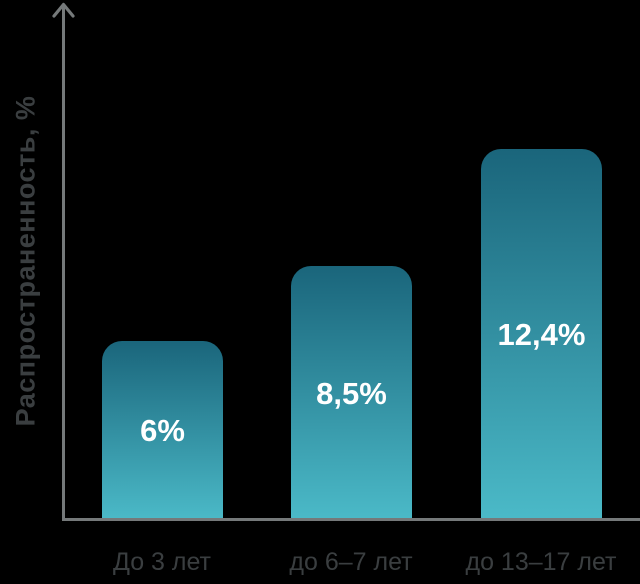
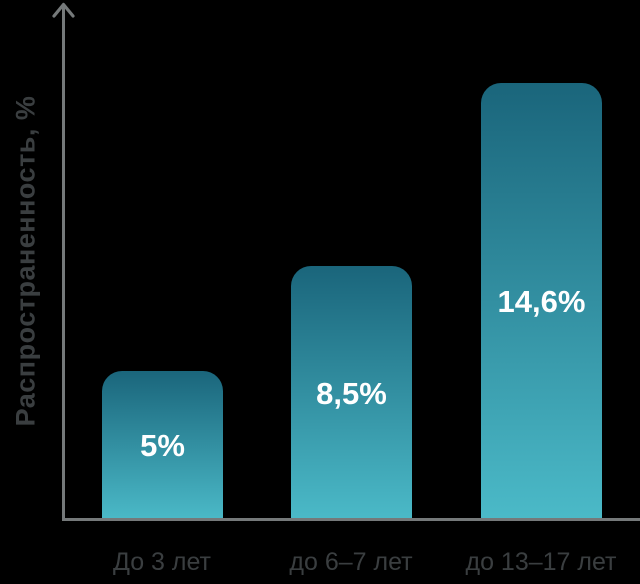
До 3 лет: 6% -> 5%
до 13–17 лет: 12,4% -> 14,6%
